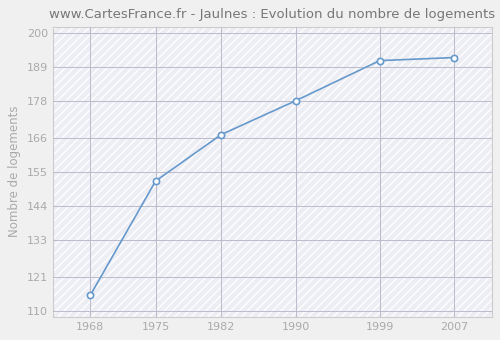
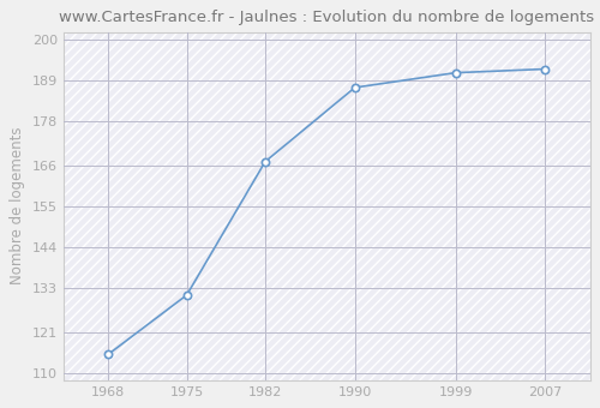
1975: 152 -> 131
1990: 178 -> 187
